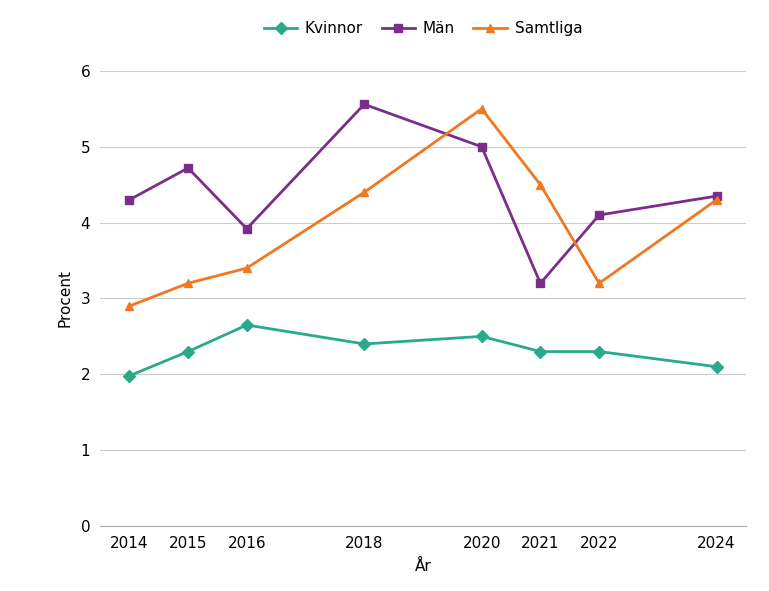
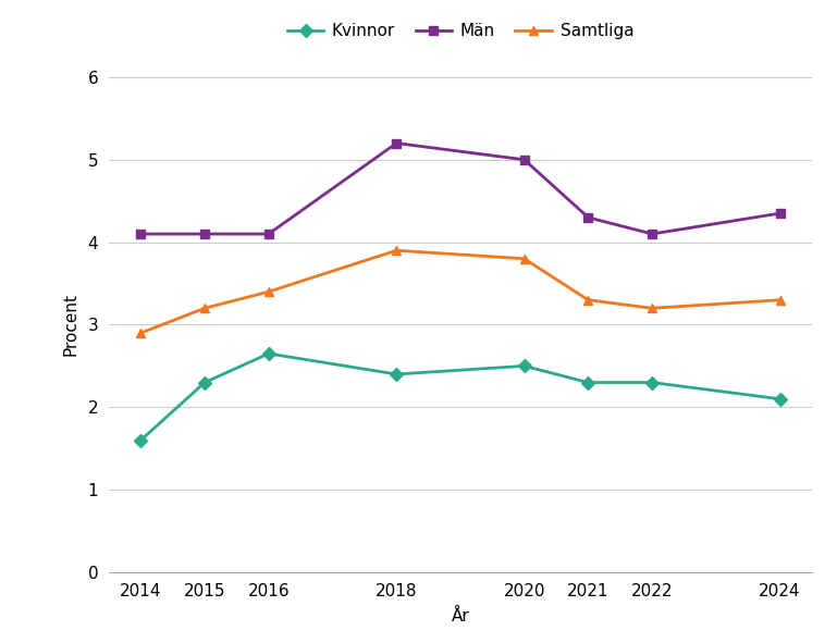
Kvinnor/2014: 1.98 -> 1.60
Män/2014: 4.30 -> 4.10
Män/2015: 4.72 -> 4.10
Män/2016: 3.92 -> 4.10
Män/2018: 5.56 -> 5.20
Samtliga/2018: 4.4 -> 3.9
Samtliga/2020: 5.5 -> 3.8
Män/2021: 3.20 -> 4.30
Samtliga/2021: 4.5 -> 3.3
Samtliga/2024: 4.3 -> 3.3
